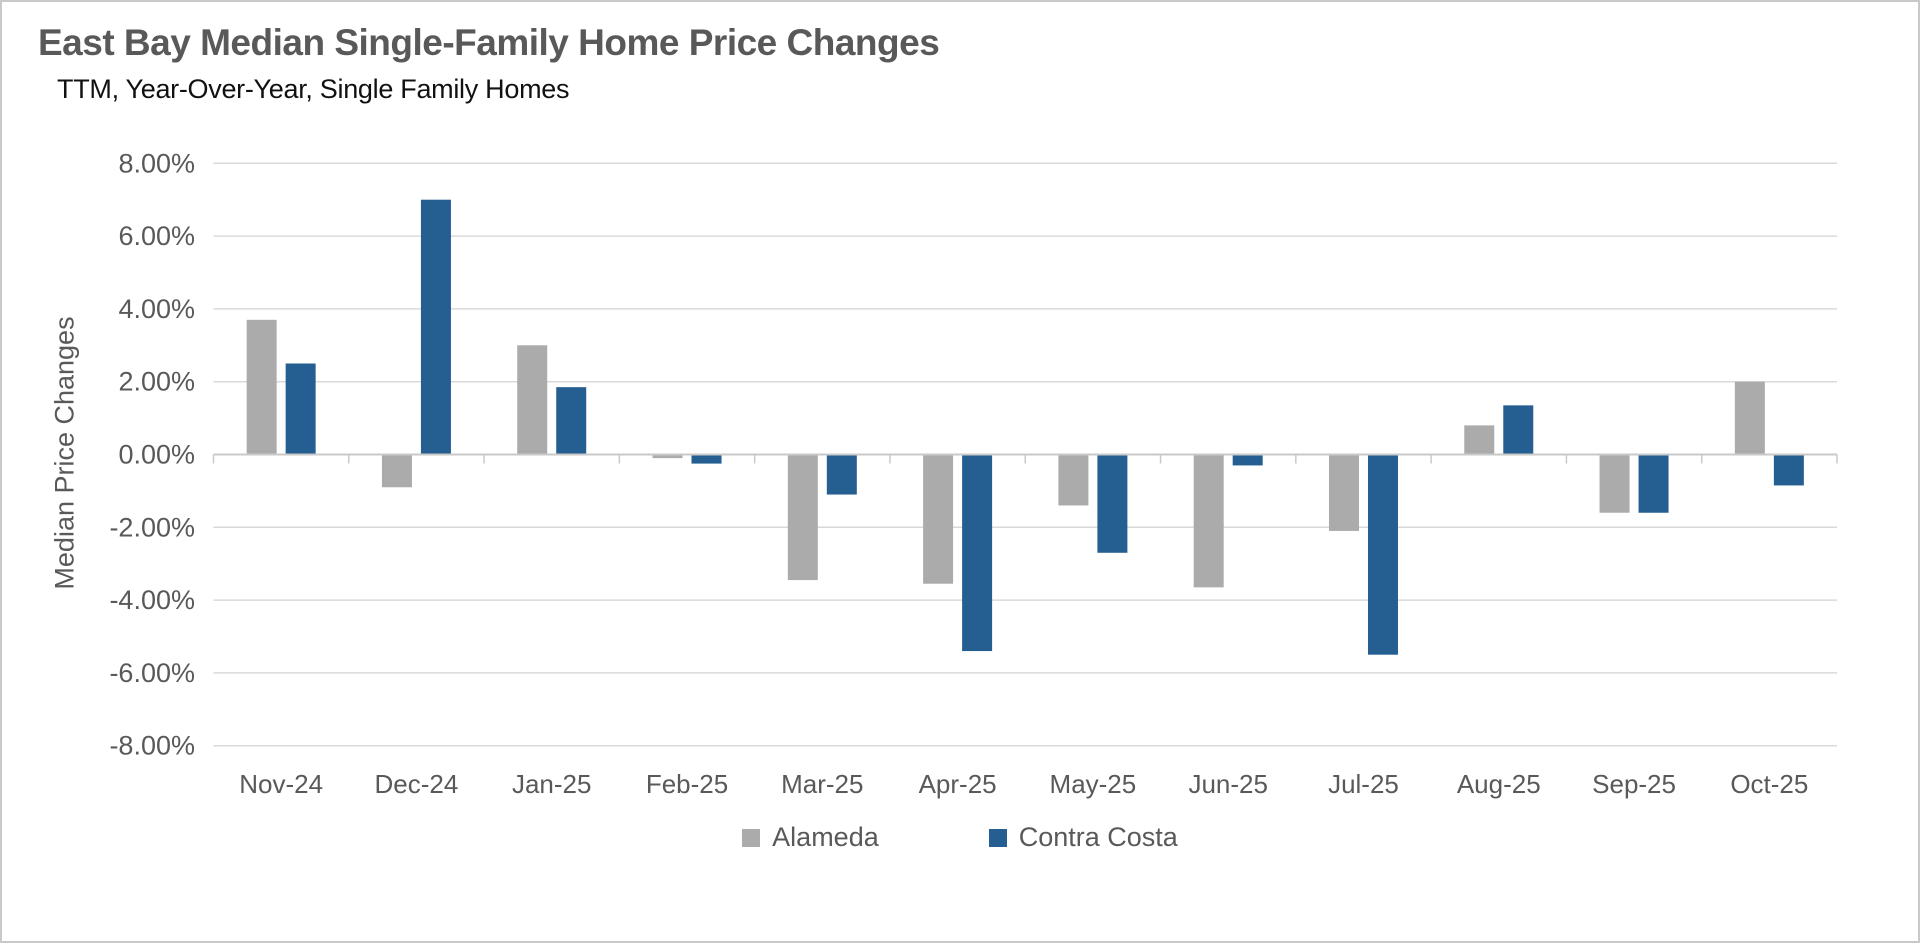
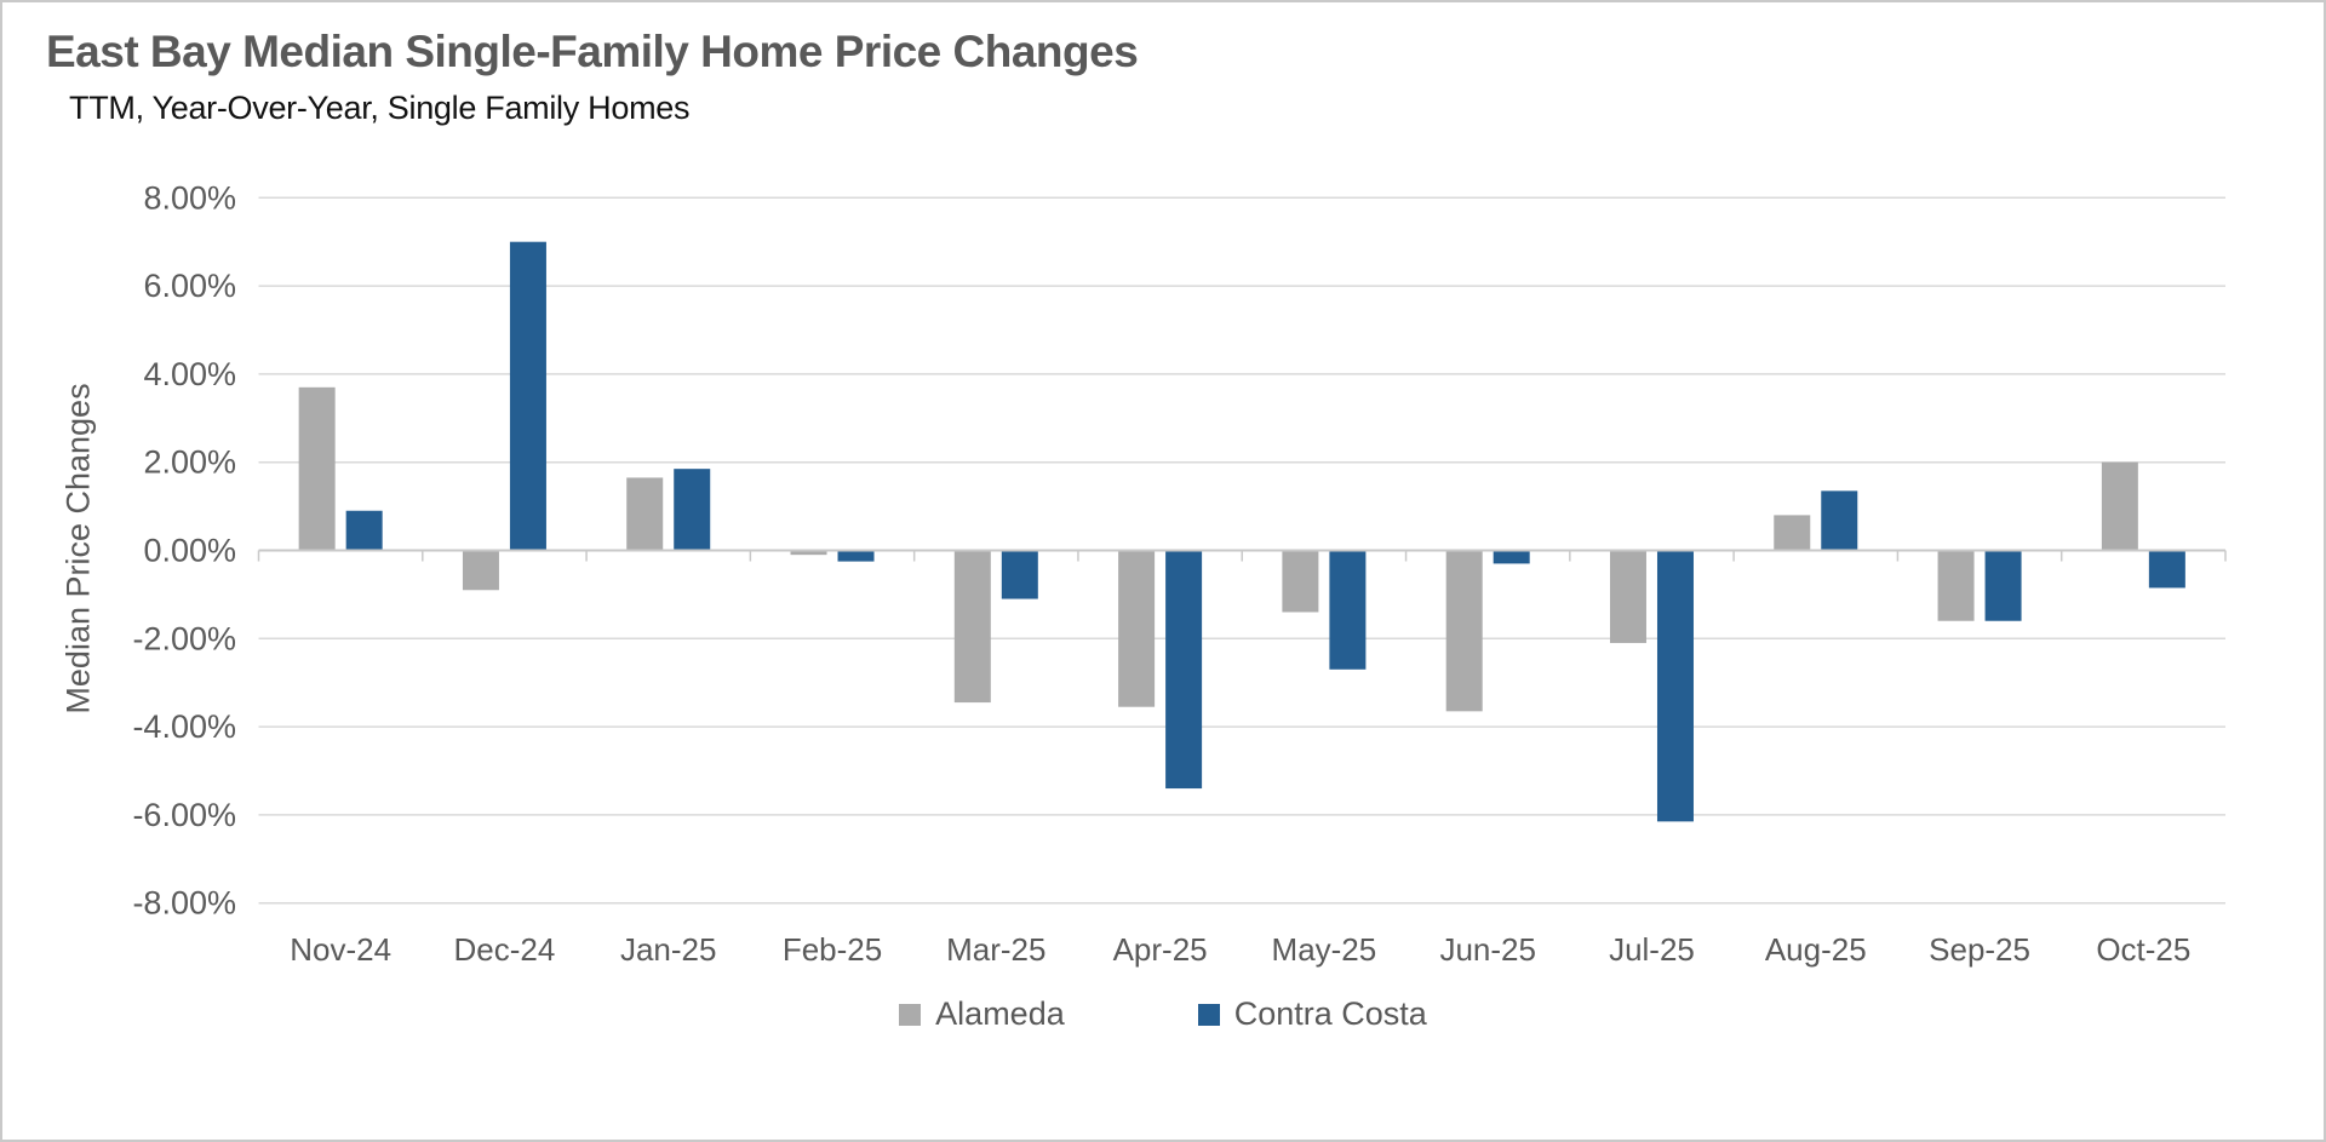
Contra Costa/Nov-24: 2.5% -> 0.9%
Alameda/Jan-25: 3.0% -> 1.6%
Contra Costa/Jul-25: -5.5% -> -6.2%
